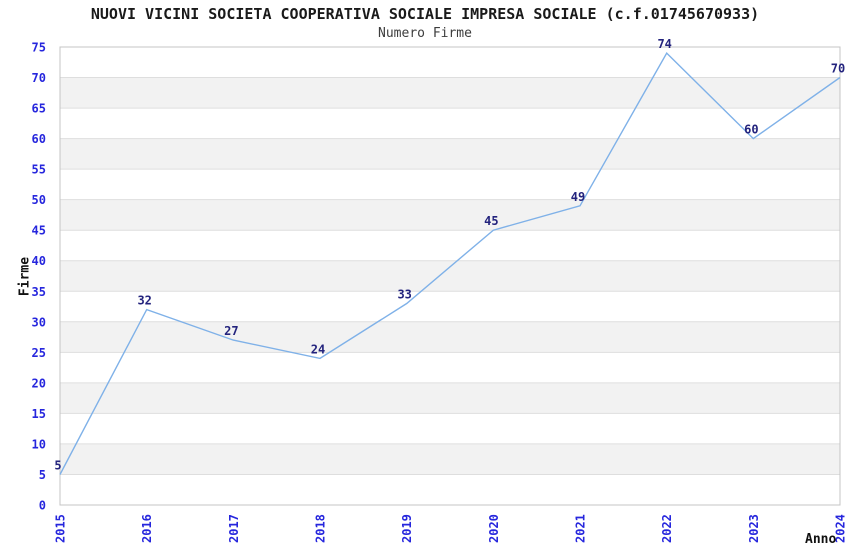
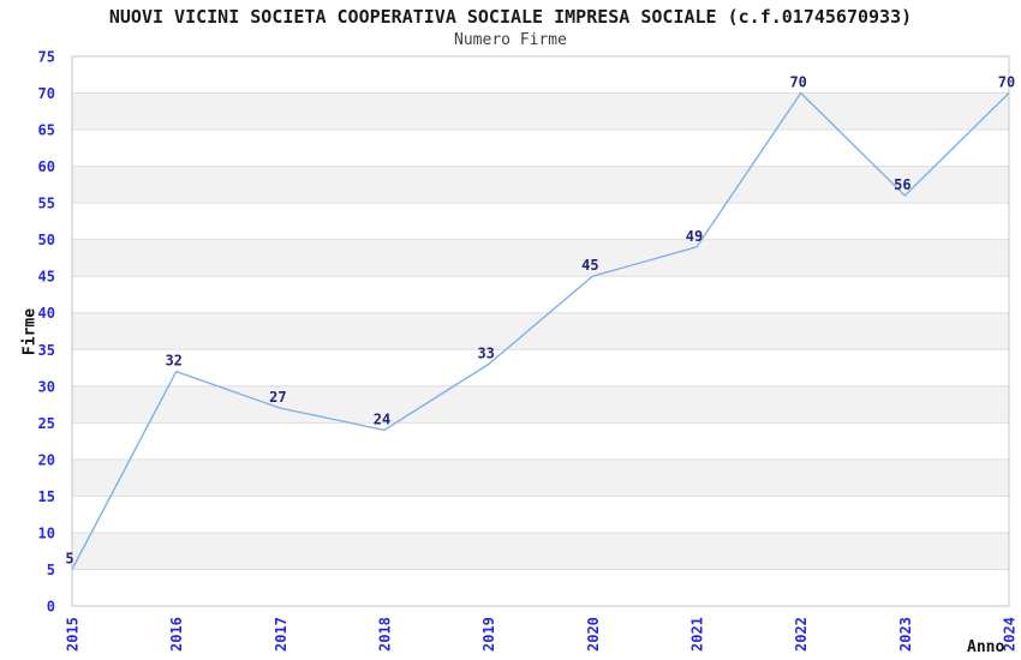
2022: 74 -> 70
2023: 60 -> 56
